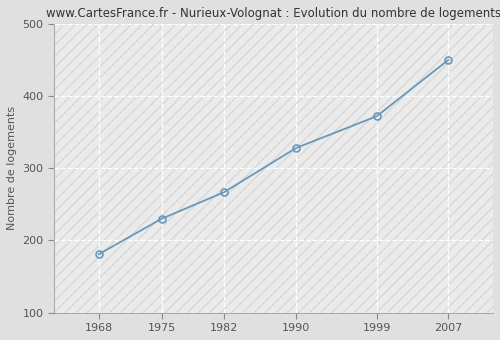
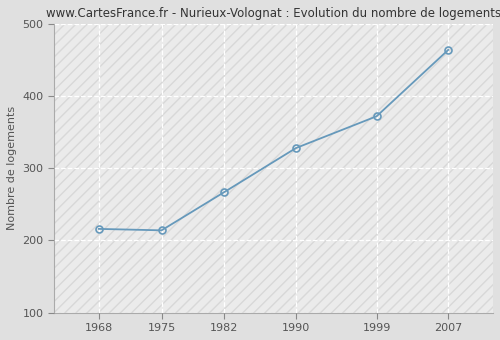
1968: 181 -> 216
1975: 230 -> 214
2007: 450 -> 464
